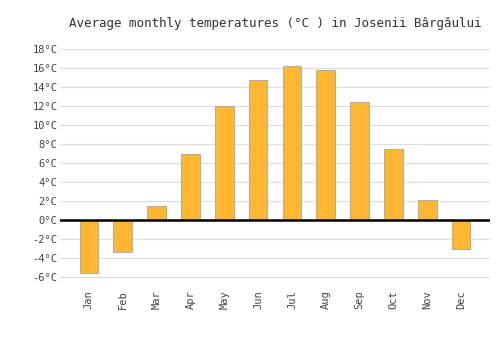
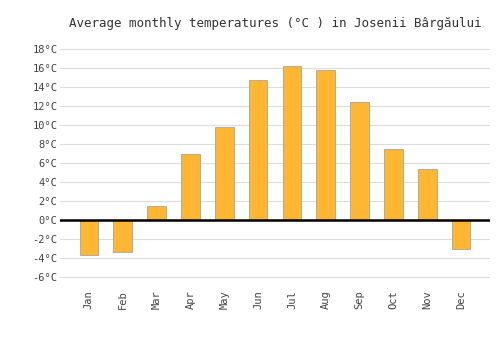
Jan: -5.5°C -> -3.6°C
May: 12.0°C -> 9.8°C
Nov: 2.1°C -> 5.4°C
